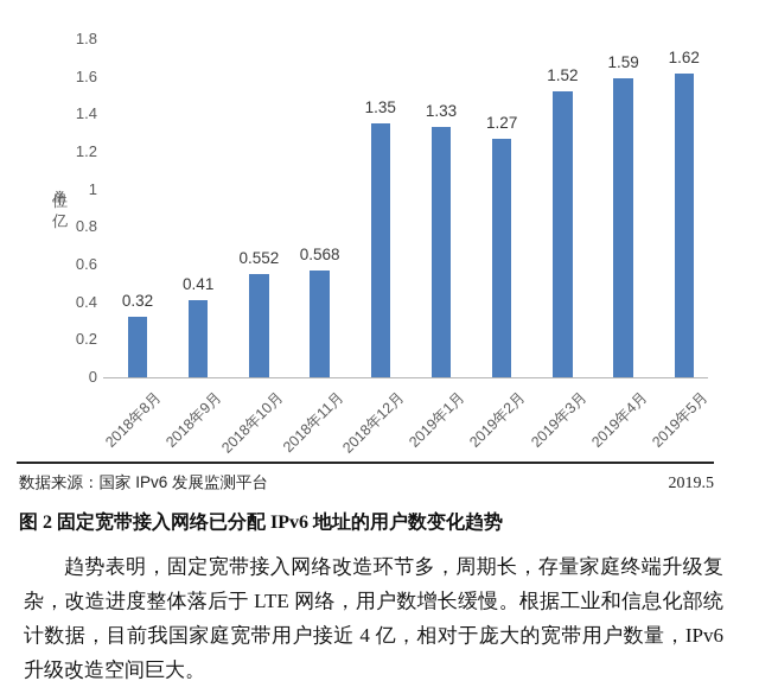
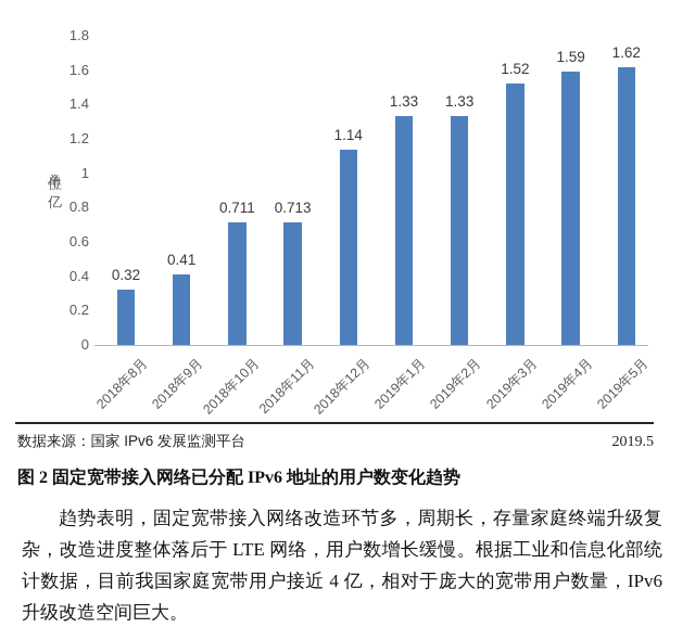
2018年10月: 0.552 -> 0.711
2018年11月: 0.568 -> 0.713
2018年12月: 1.35 -> 1.14
2019年2月: 1.27 -> 1.33
